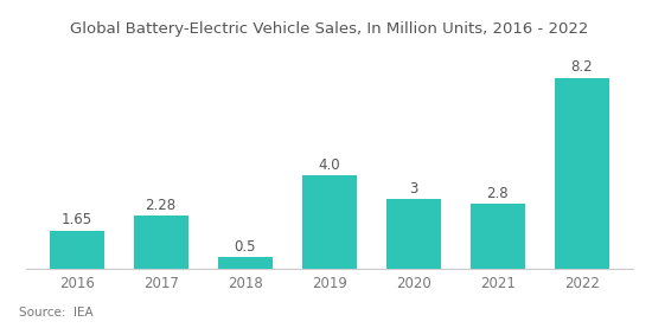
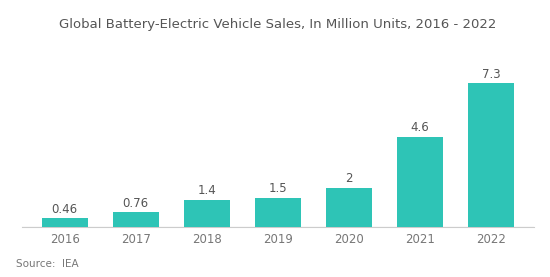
2016: 1.65 -> 0.46
2017: 2.28 -> 0.76
2018: 0.5 -> 1.4
2019: 4.0 -> 1.5
2020: 3 -> 2
2021: 2.8 -> 4.6
2022: 8.2 -> 7.3
